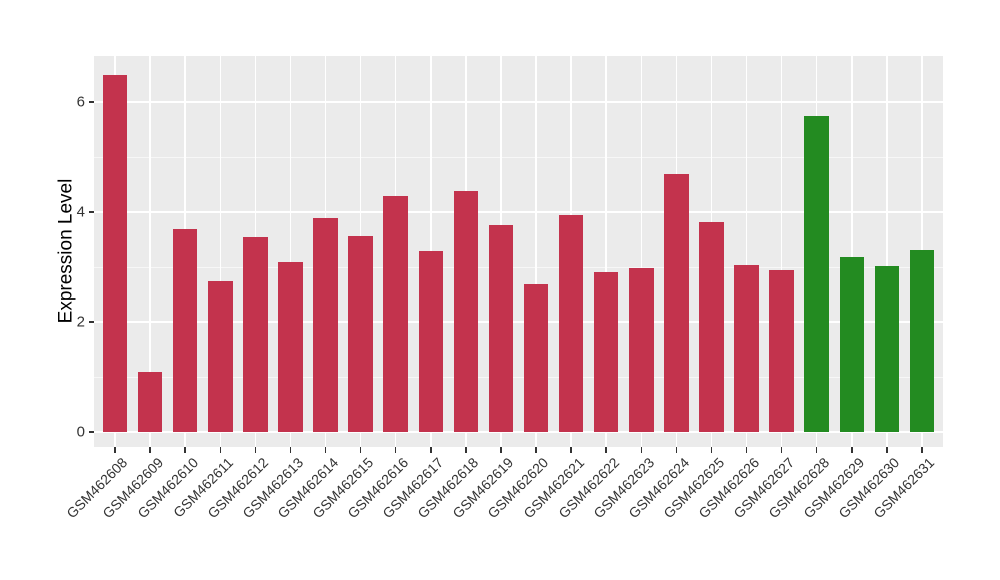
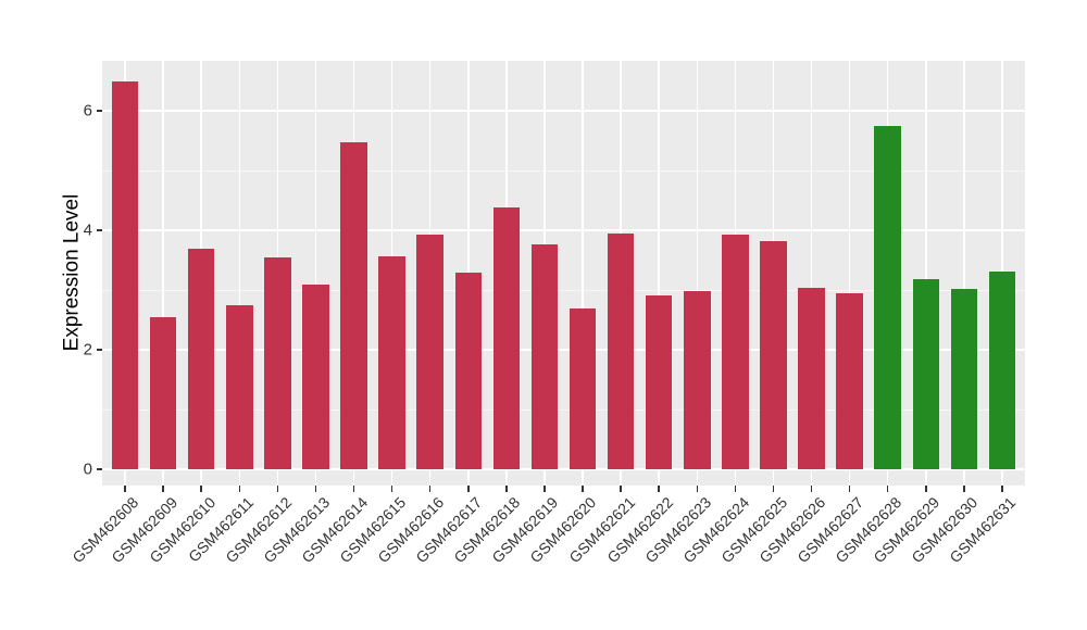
GSM462609: 1.1 -> 2.5
GSM462614: 3.9 -> 5.5
GSM462616: 4.3 -> 3.9
GSM462624: 4.7 -> 3.9
